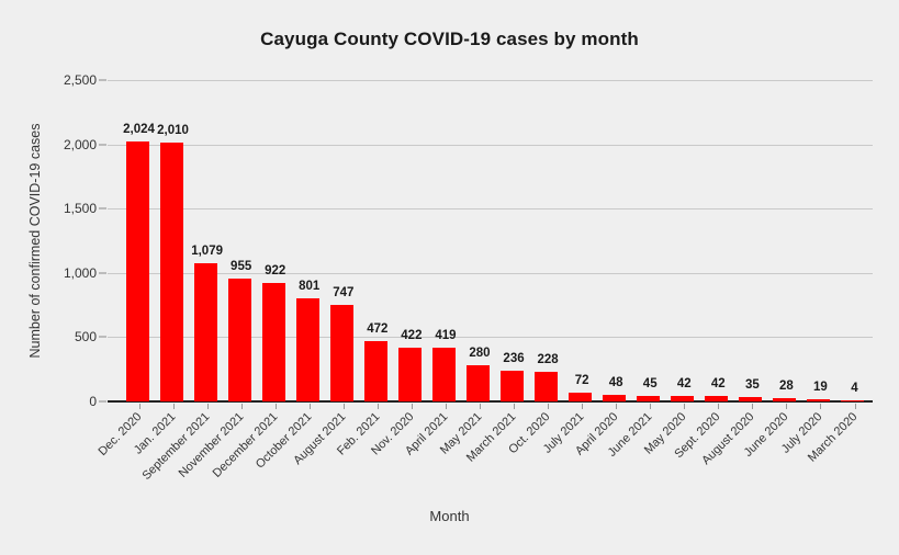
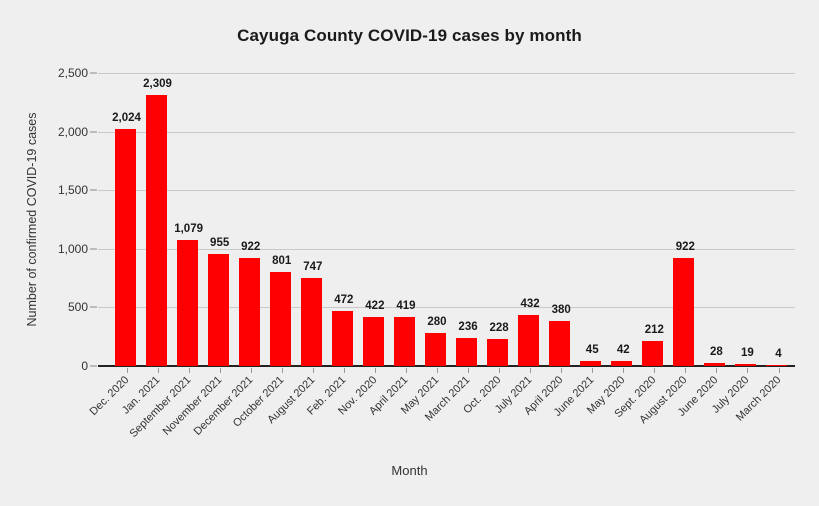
Jan. 2021: 2,010 -> 2,309
July 2021: 72 -> 432
April 2020: 48 -> 380
Sept. 2020: 42 -> 212
August 2020: 35 -> 922
